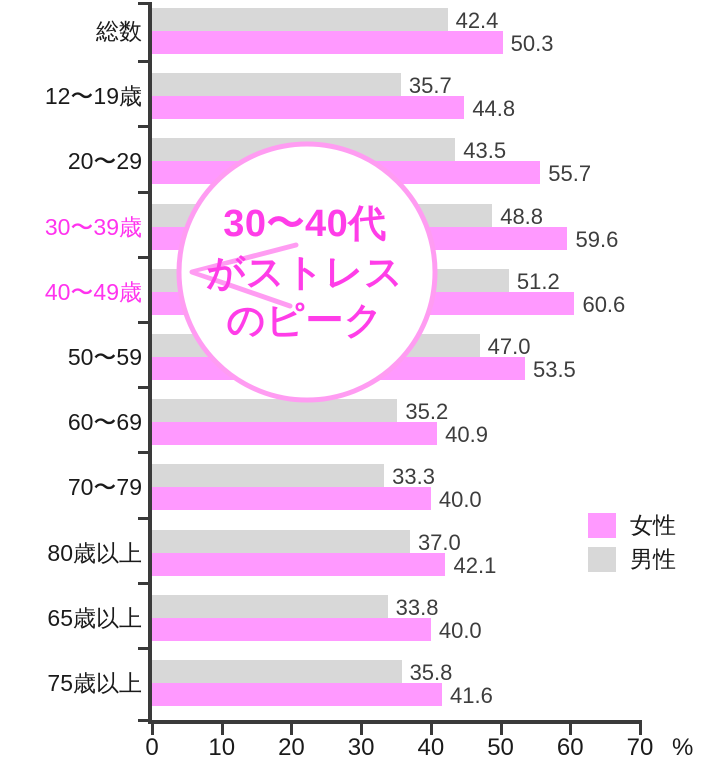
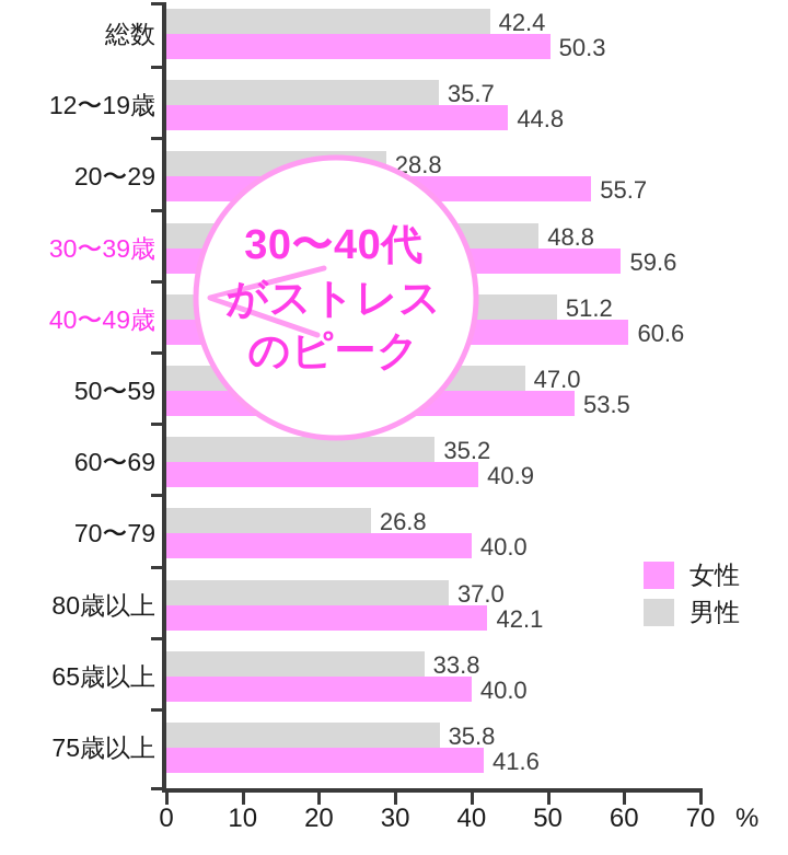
男性/20〜29: 43.5 -> 28.8
男性/70〜79: 33.3 -> 26.8
